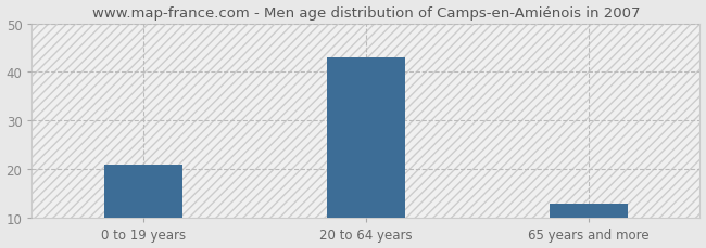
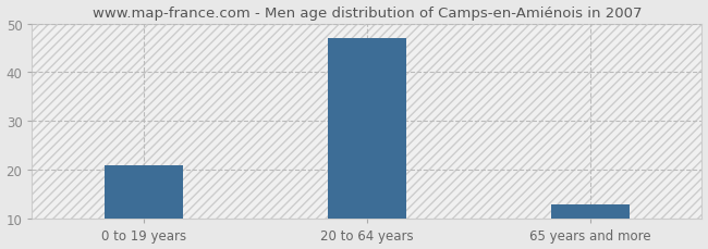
20 to 64 years: 43 -> 47
